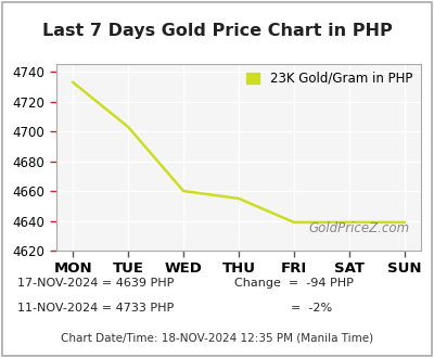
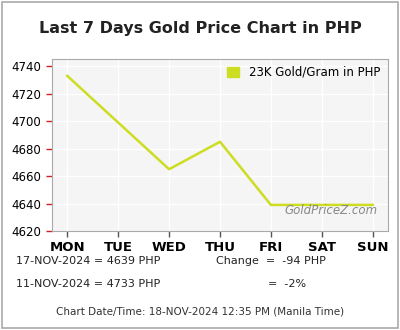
TUE: 4703 -> 4699
WED: 4660 -> 4665
THU: 4655 -> 4685
